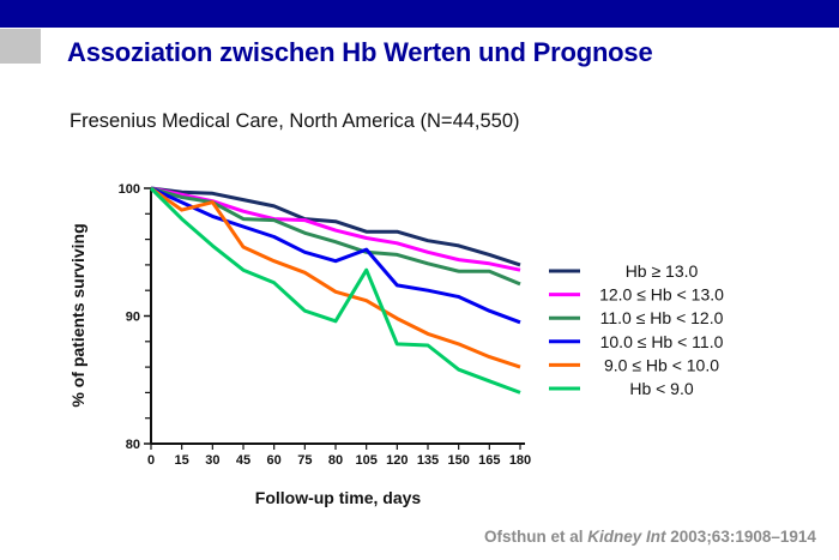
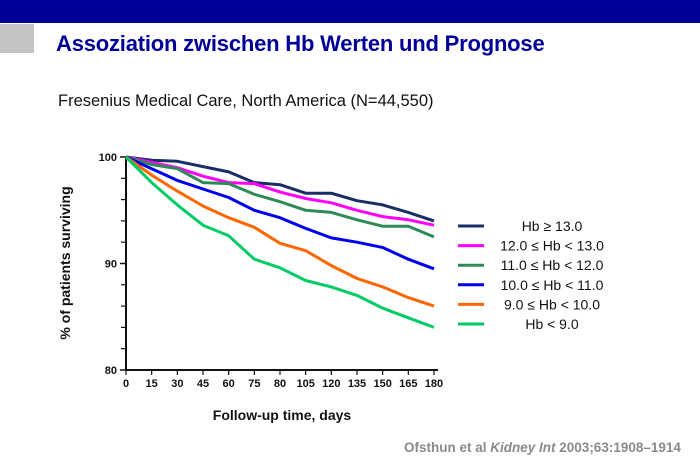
9.0 ≤ Hb < 10.0/30: 98.9 -> 96.8
10.0 ≤ Hb < 11.0/105: 95.2 -> 93.3
Hb < 9.0/105: 93.6 -> 88.4
Hb < 9.0/135: 87.7 -> 87.0
